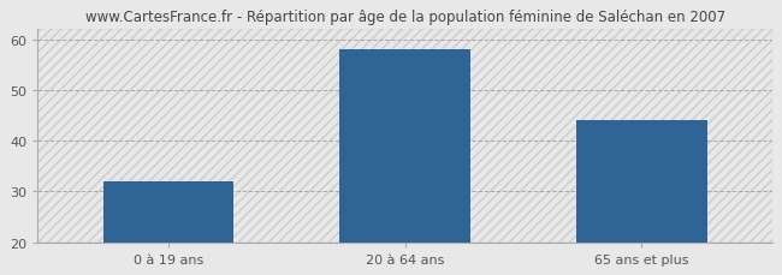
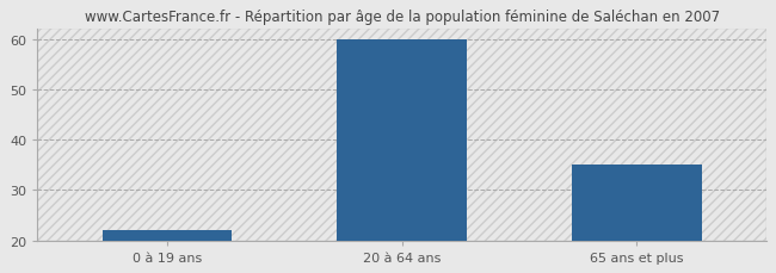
0 à 19 ans: 32 -> 22
20 à 64 ans: 58 -> 60
65 ans et plus: 44 -> 35
